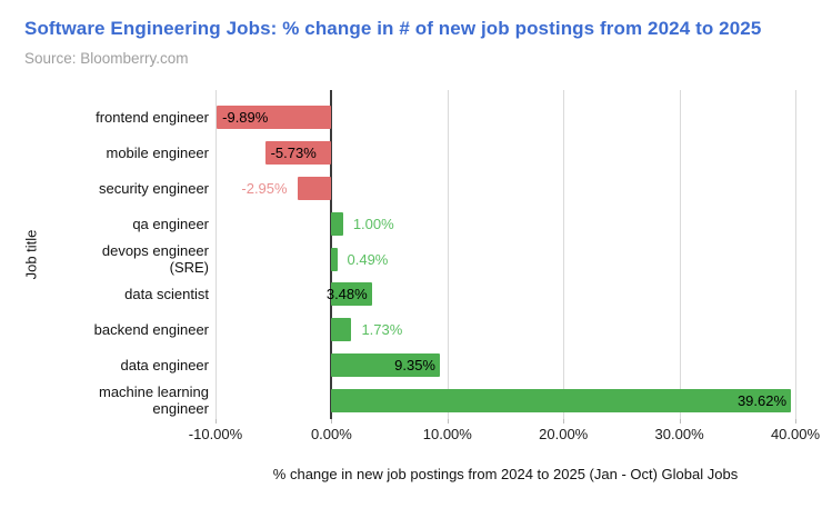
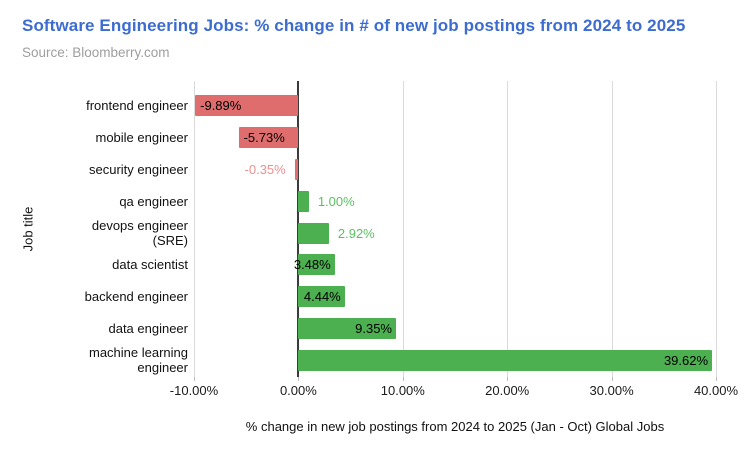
security engineer: -2.95% -> -0.35%
devops engineer (SRE): 0.49% -> 2.92%
backend engineer: 1.73% -> 4.44%
